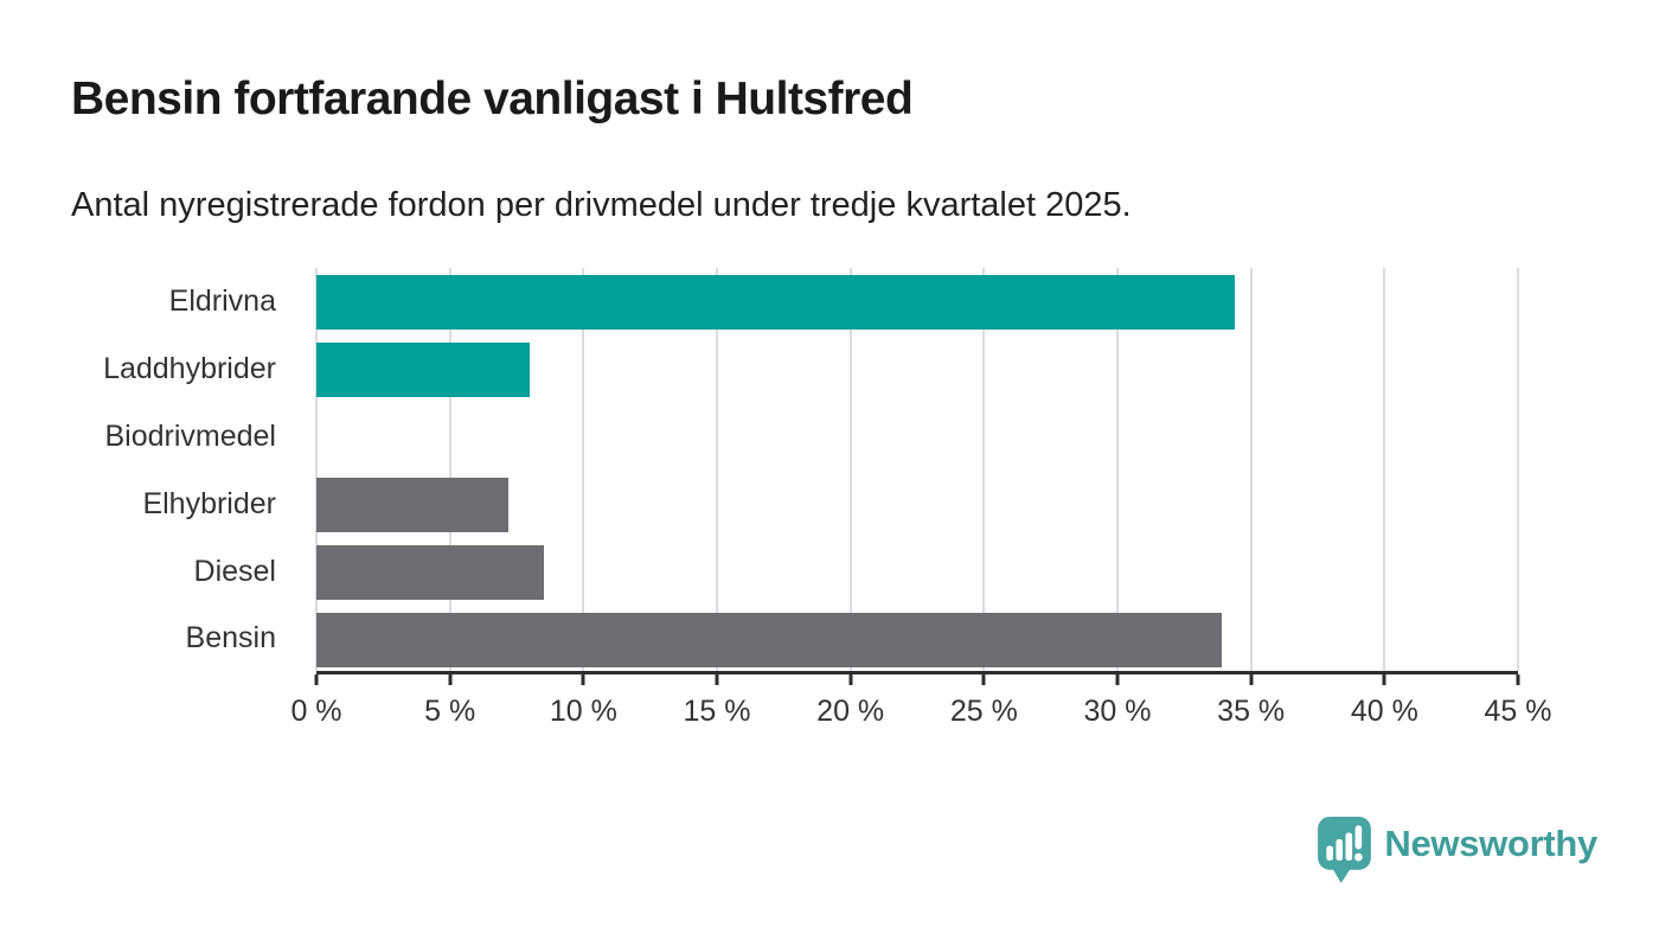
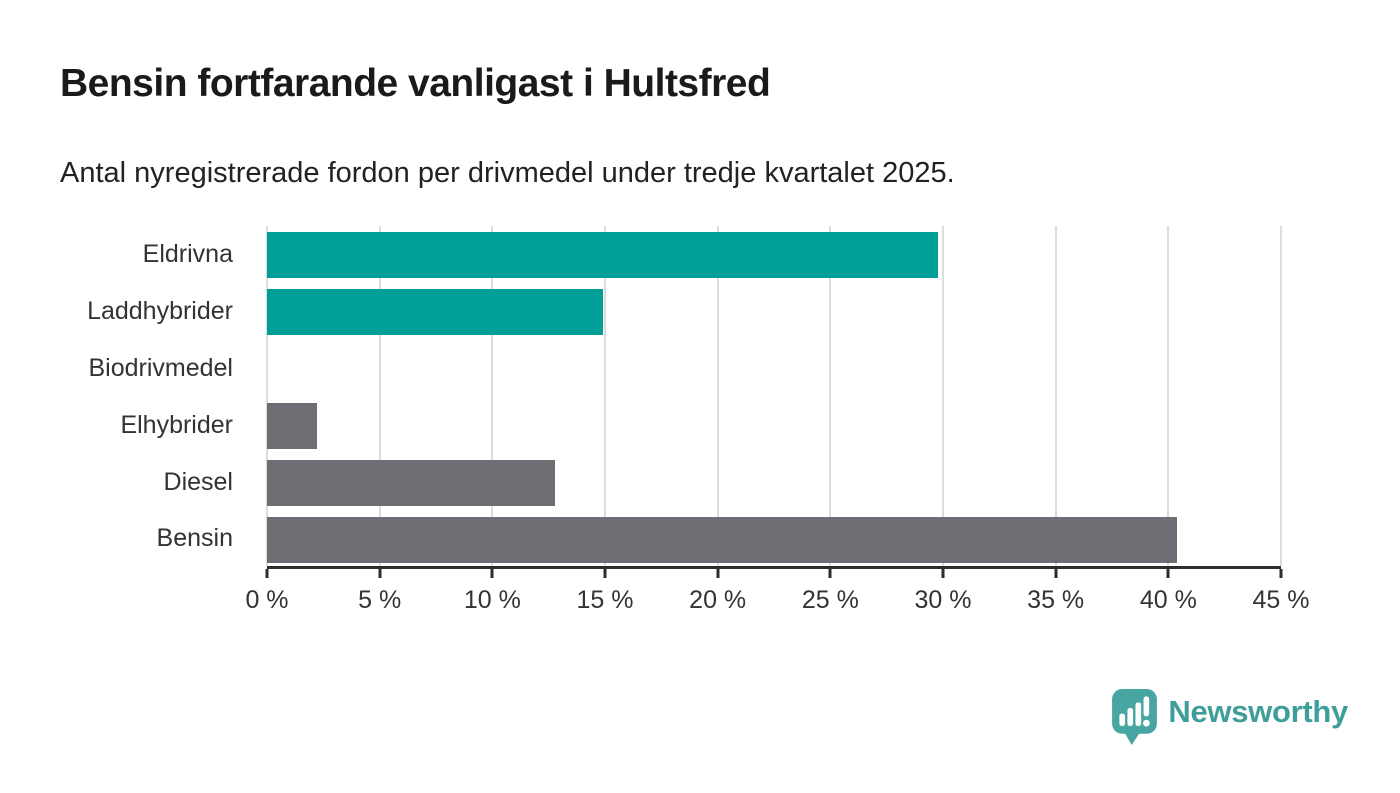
Eldrivna: 34.4% -> 29.8%
Laddhybrider: 8.0% -> 14.9%
Elhybrider: 7.2% -> 2.2%
Diesel: 8.5% -> 12.8%
Bensin: 33.9% -> 40.4%
